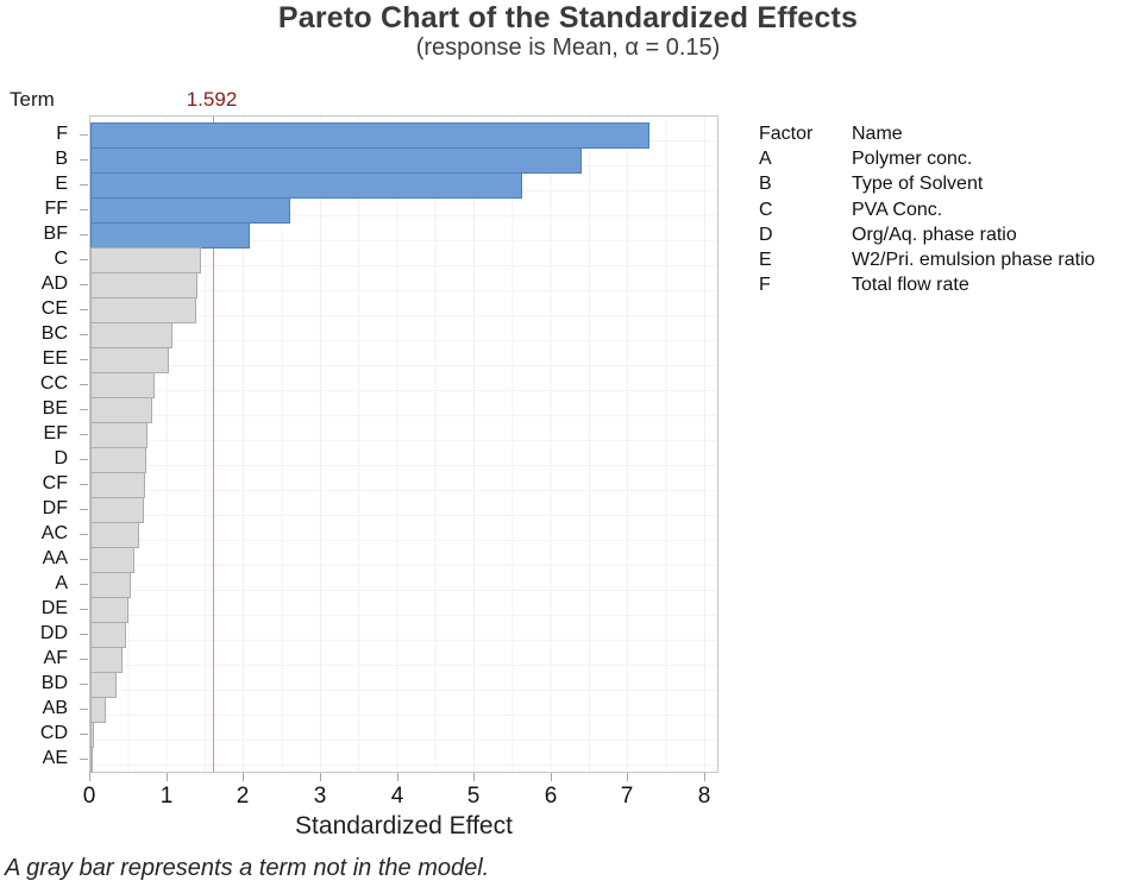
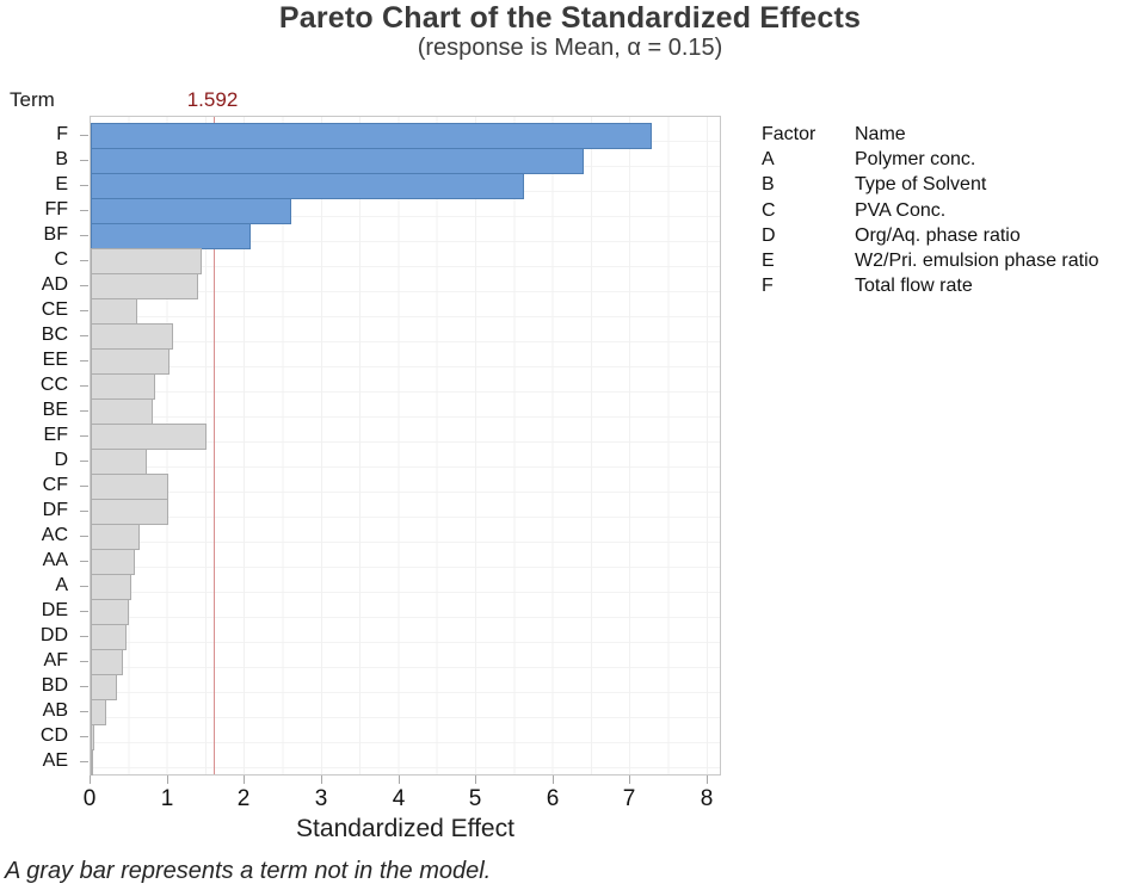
CE: 1.4 -> 0.6
EF: 0.8 -> 1.5
CF: 0.7 -> 1.0
DF: 0.7 -> 1.0
